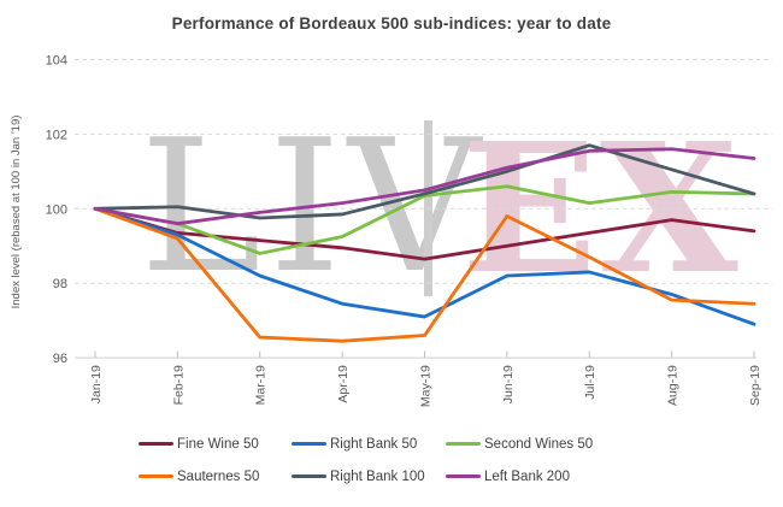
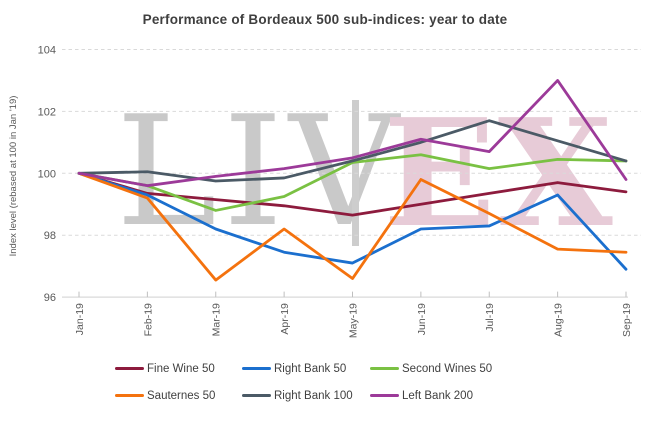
Sauternes 50/Apr-19: 96.5 -> 98.2
Left Bank 200/Jul-19: 101.5 -> 100.7
Right Bank 50/Aug-19: 97.7 -> 99.3
Left Bank 200/Aug-19: 101.6 -> 103.0
Left Bank 200/Sep-19: 101.3 -> 99.8
